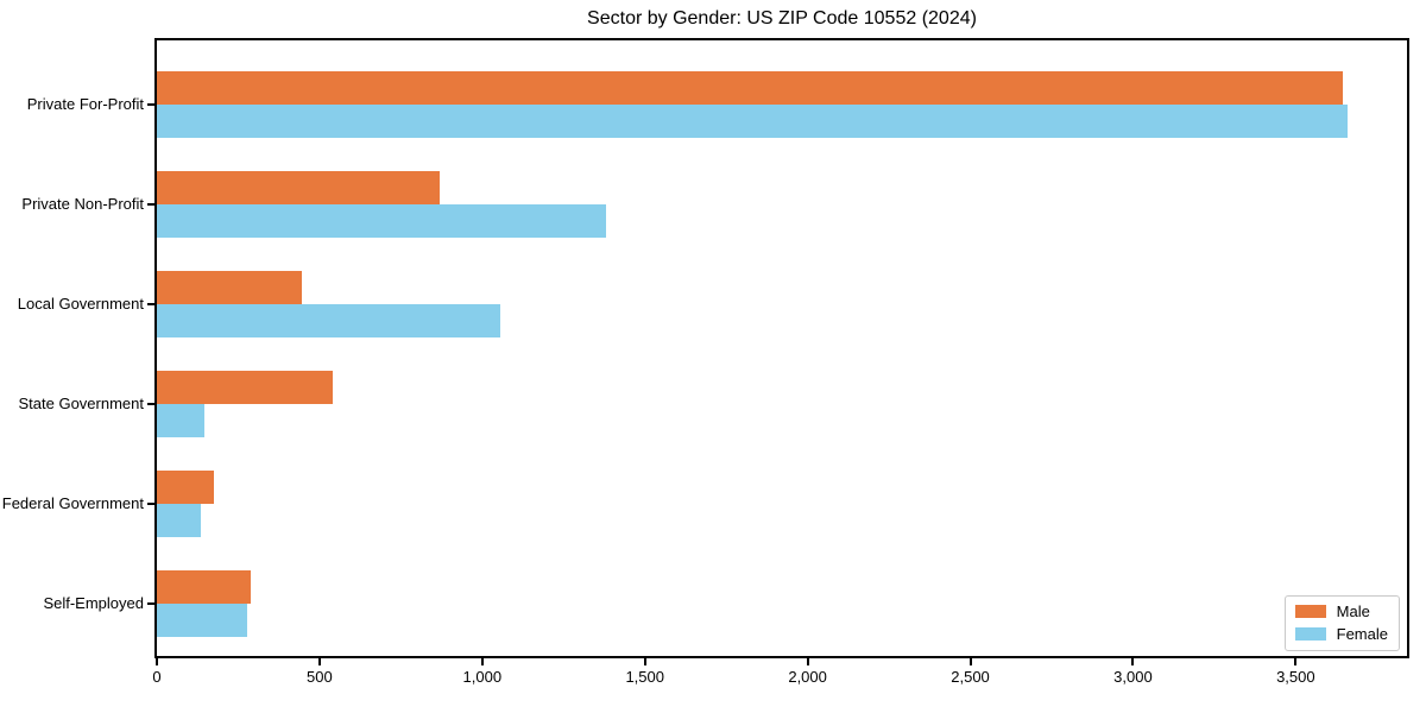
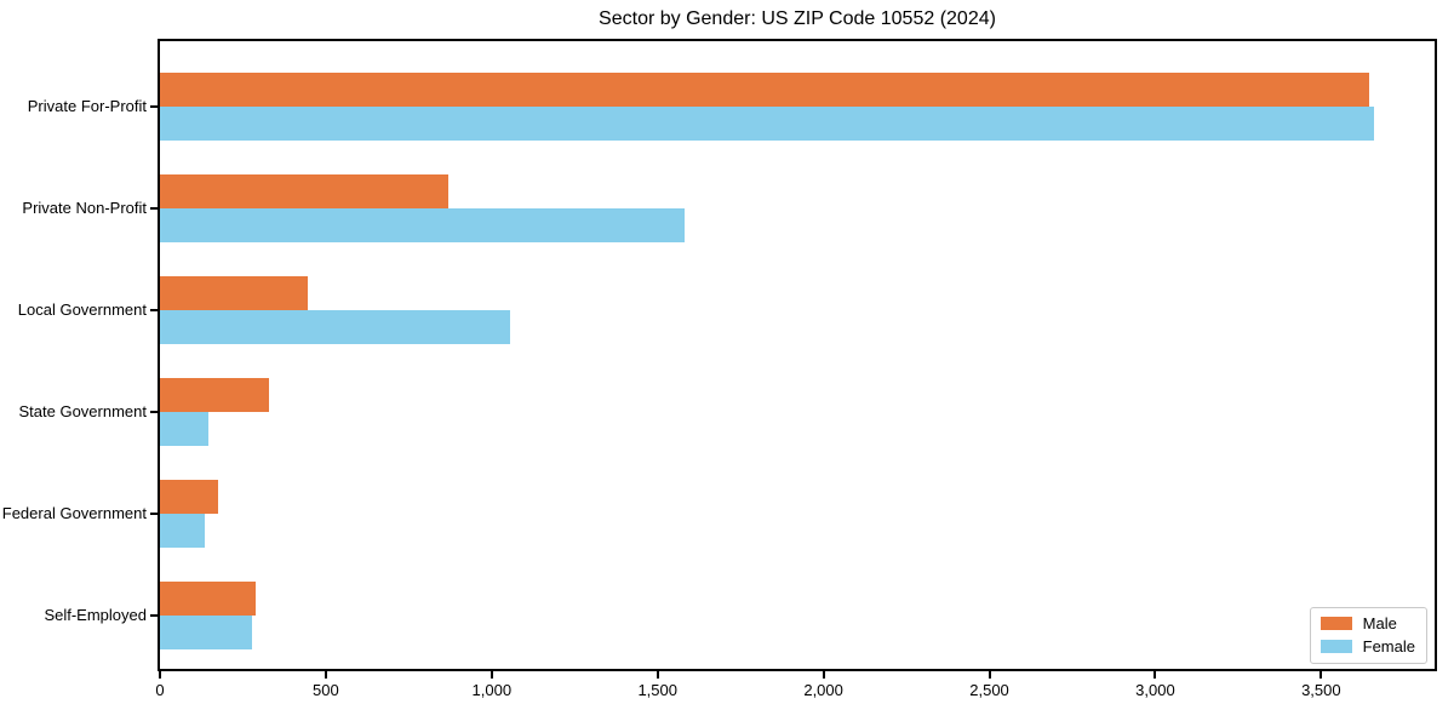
Female/Private Non-Profit: 1380 -> 1580
Male/State Government: 540 -> 330
